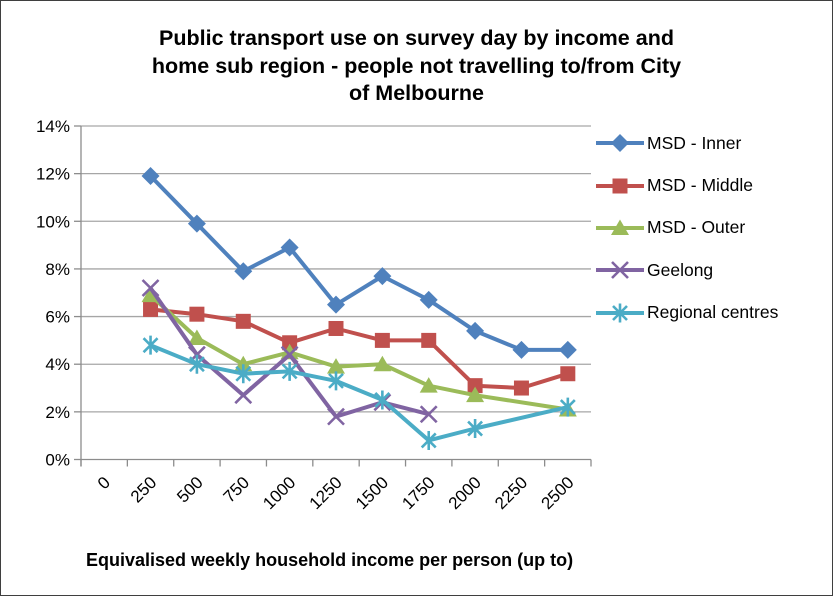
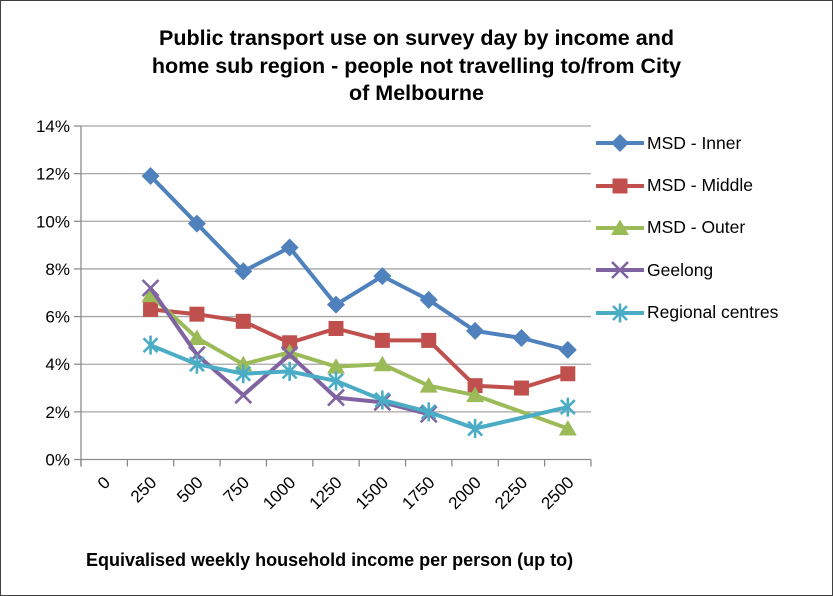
Geelong/1250: 1.8% -> 2.6%
Regional centres/1750: 0.8% -> 2.0%
MSD - Inner/2250: 4.6% -> 5.1%
MSD - Outer/2500: 2.1% -> 1.3%
